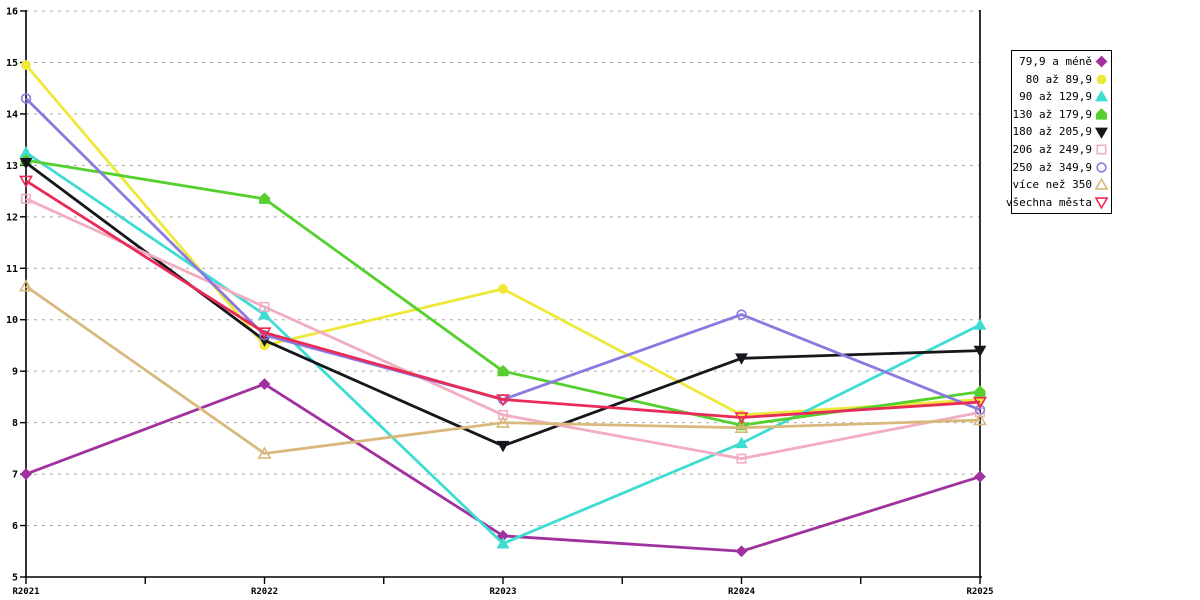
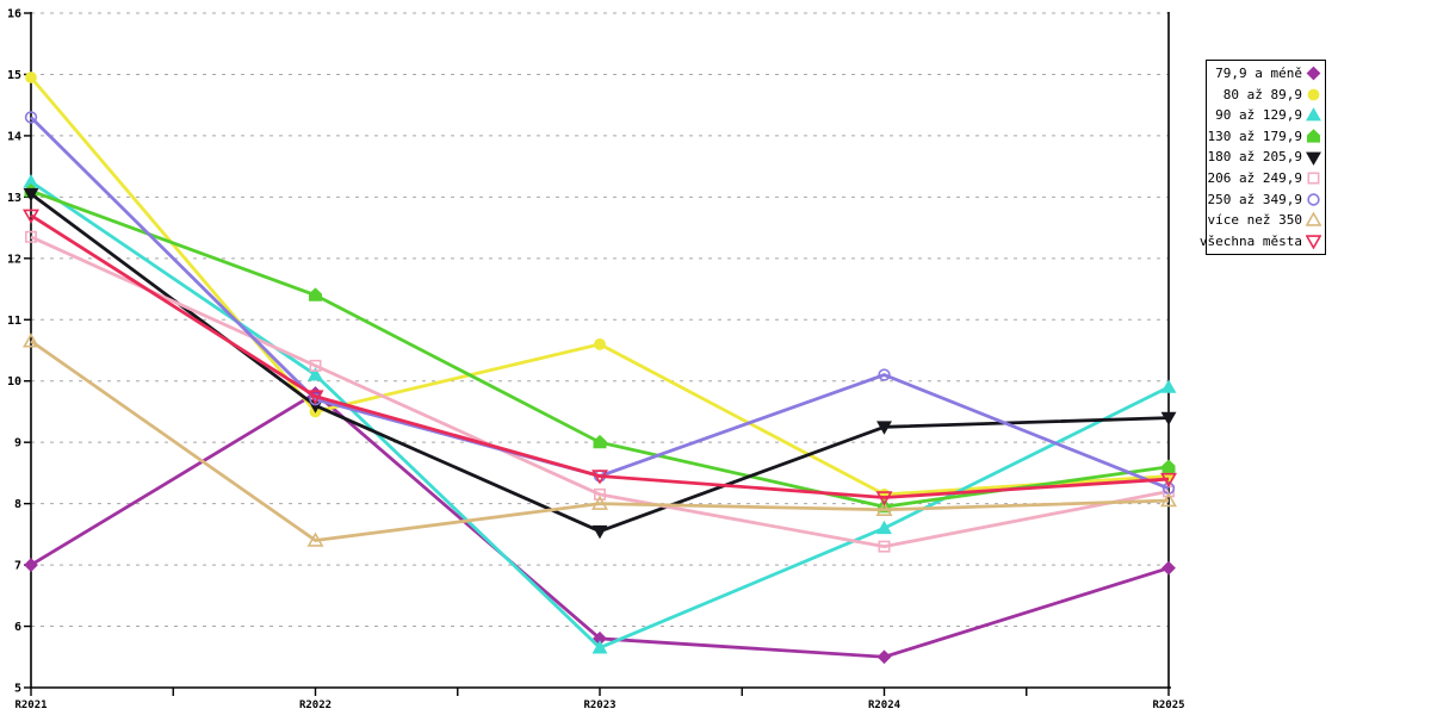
79,9 a méně/R2022: 8.8 -> 9.8
130 až 179,9/R2022: 12.3 -> 11.4
